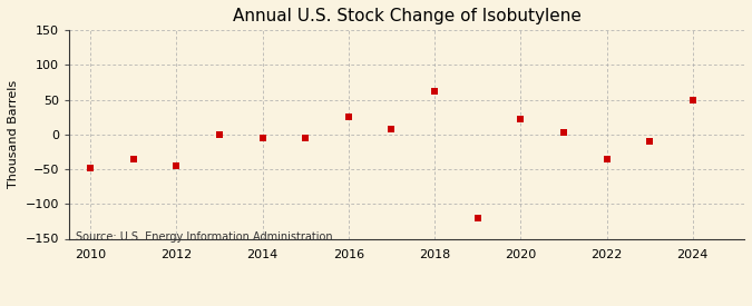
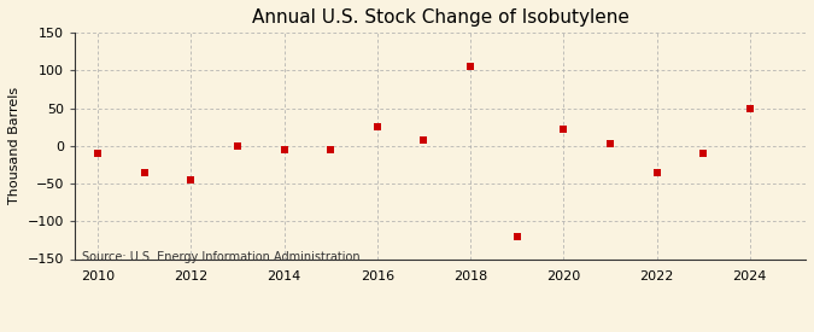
2010: -48 -> -10
2018: 62 -> 105
